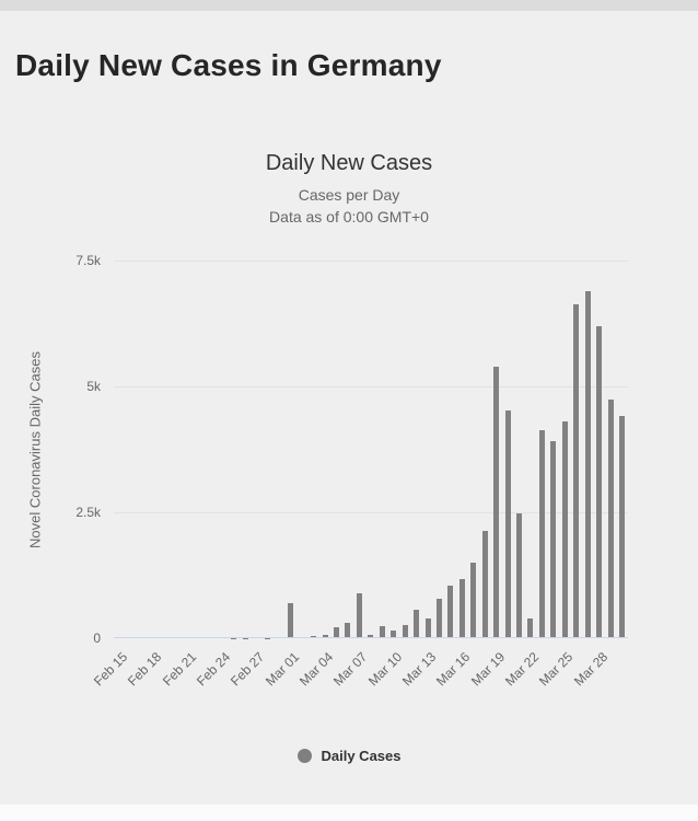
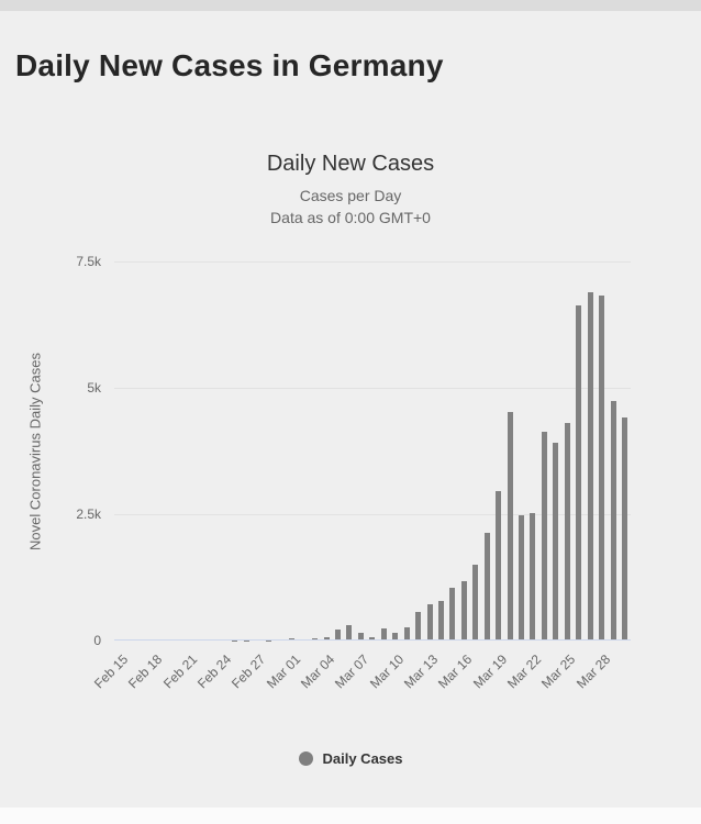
Mar 01: 0.7k -> 0.1k
Mar 07: 0.9k -> 0.2k
Mar 13: 0.4k -> 0.7k
Mar 19: 5.4k -> 3.0k
Mar 22: 0.4k -> 2.5k
Mar 28: 6.2k -> 6.8k
